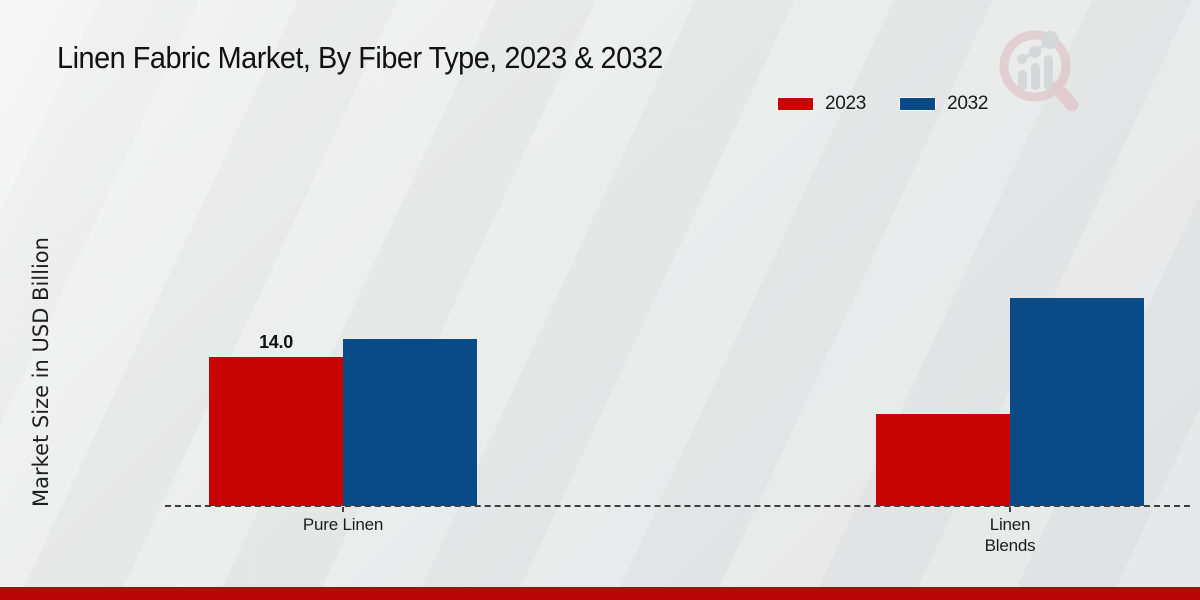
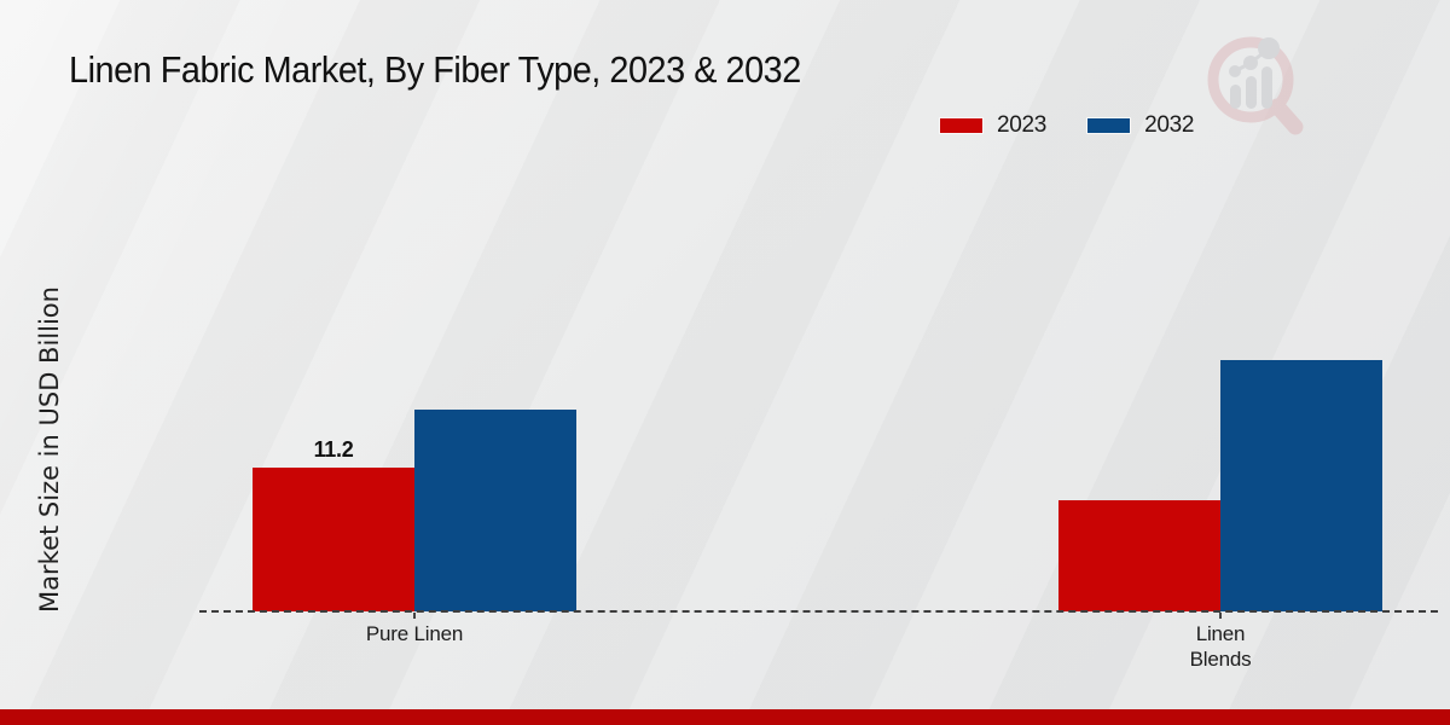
2023/Pure Linen: 14.0 -> 11.2
